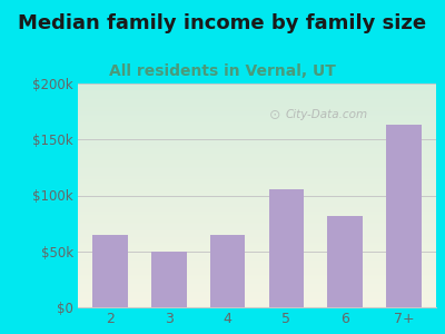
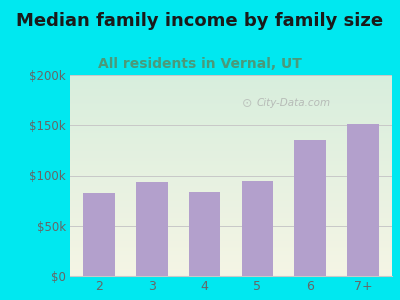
2: $65k -> $83k
3: $50k -> $94k
4: $65k -> $84k
5: $105k -> $95k
6: $82k -> $135k
7+: $163k -> $151k
